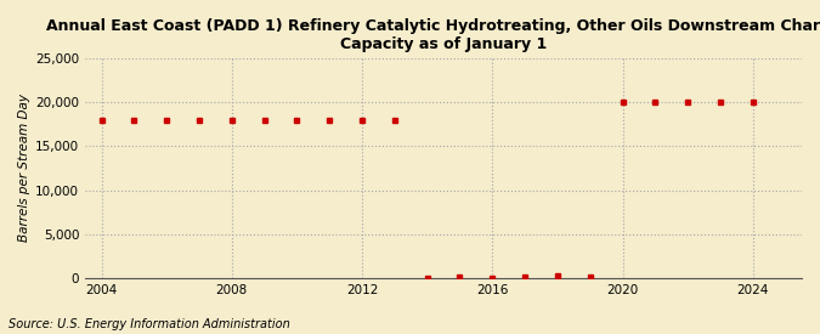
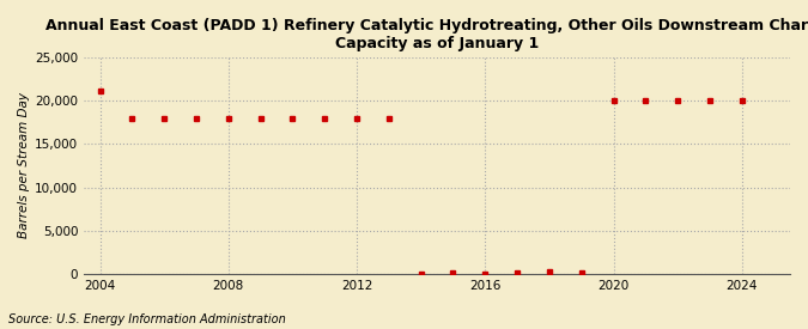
2004: 18,000 -> 21,200
